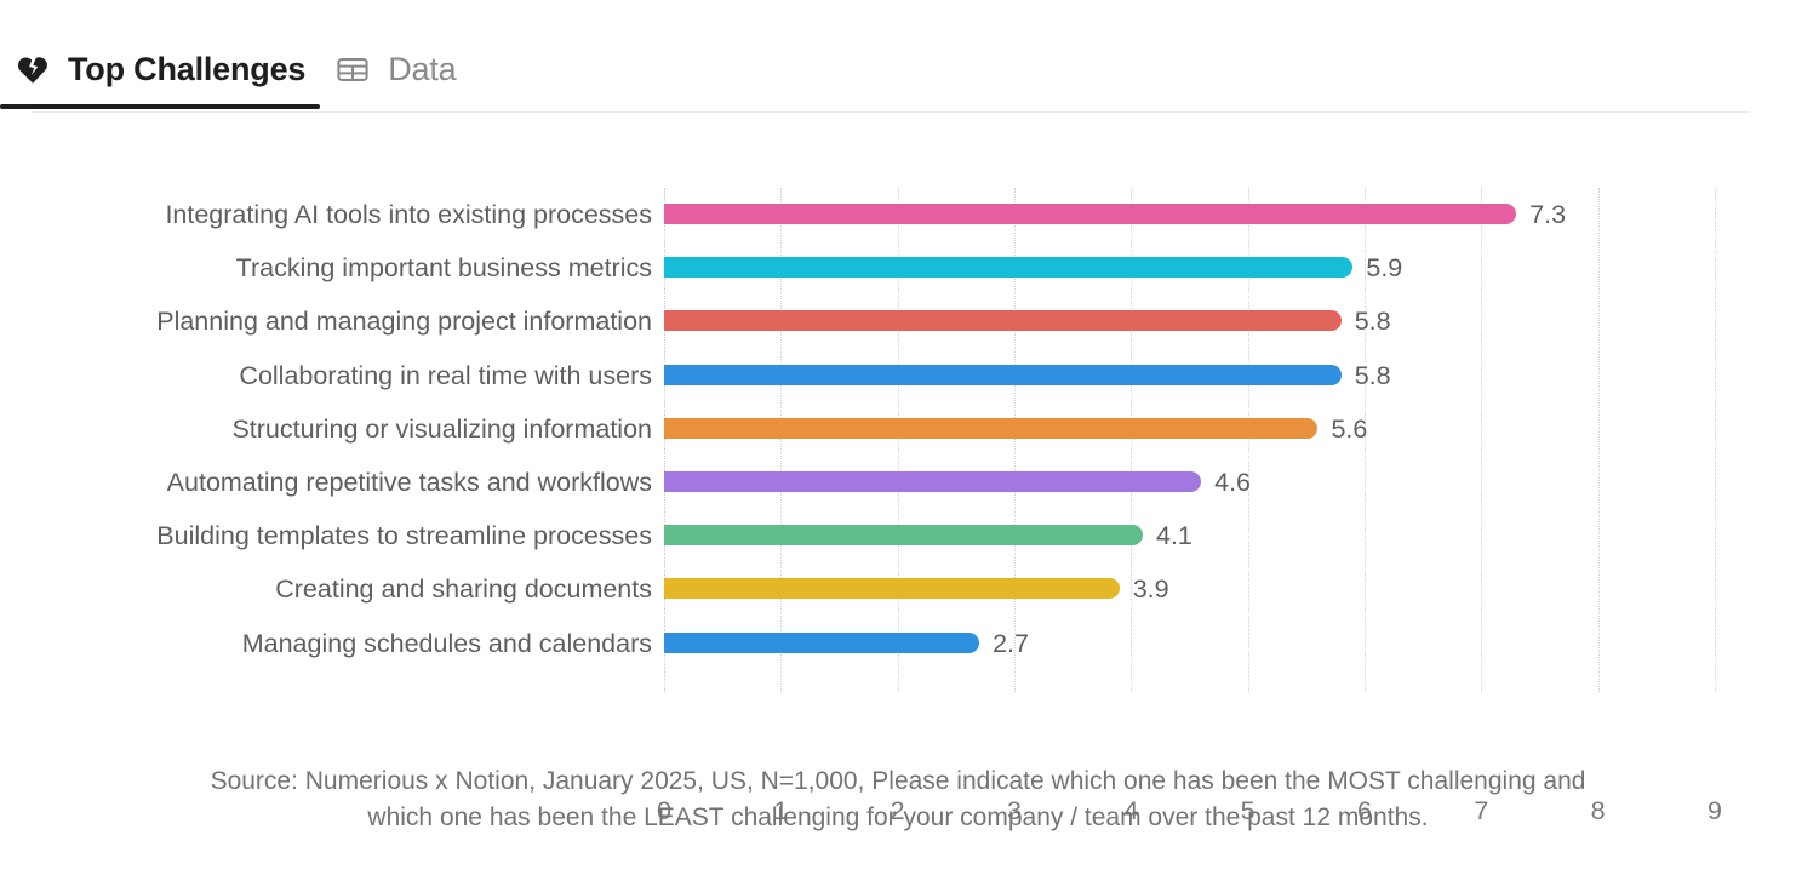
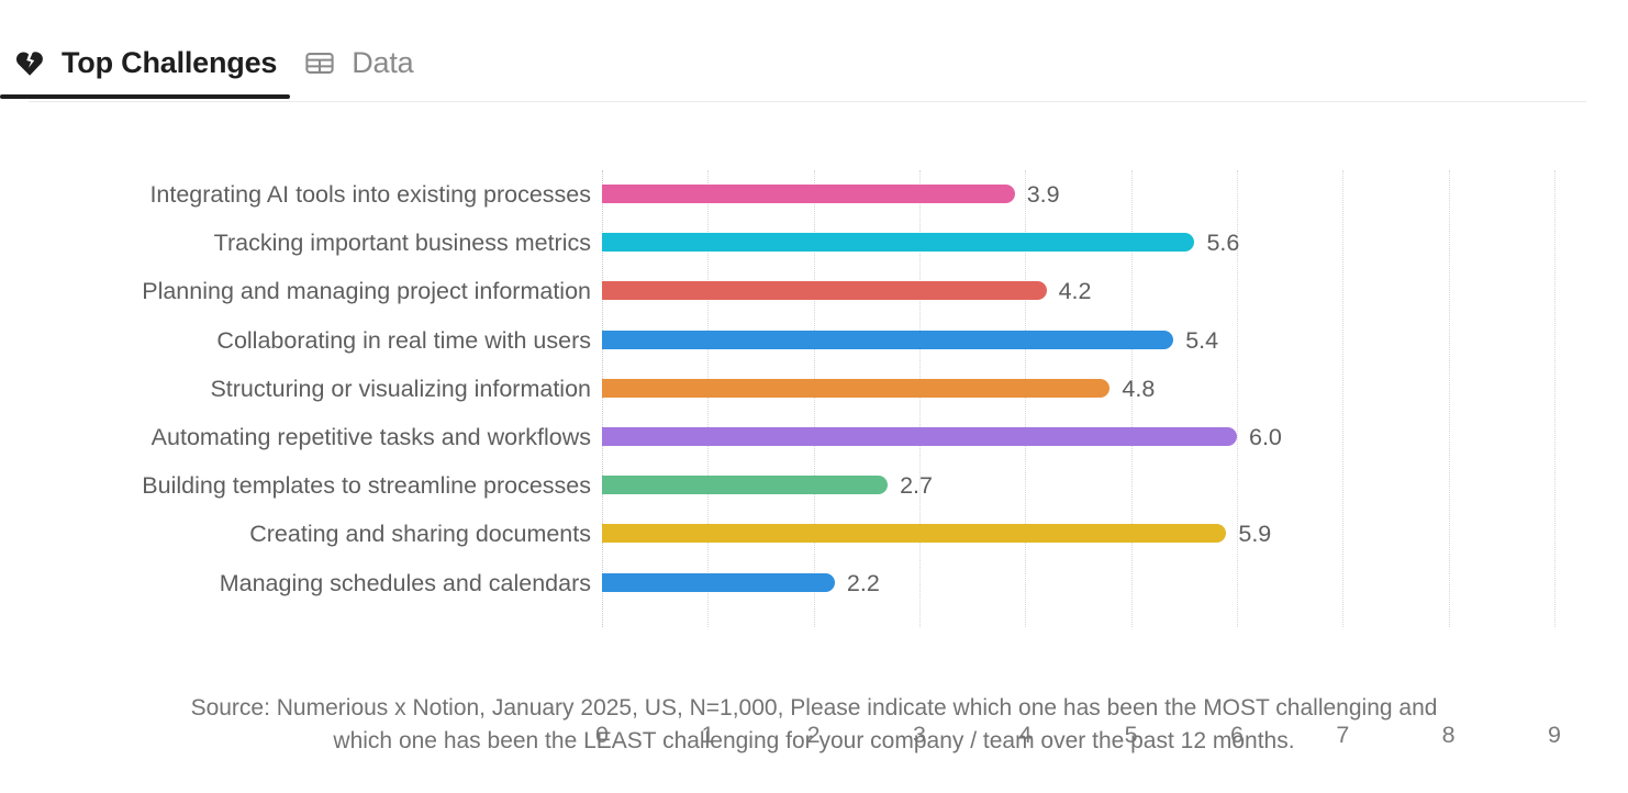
Integrating AI tools into existing processes: 7.3 -> 3.9
Tracking important business metrics: 5.9 -> 5.6
Planning and managing project information: 5.8 -> 4.2
Collaborating in real time with users: 5.8 -> 5.4
Structuring or visualizing information: 5.6 -> 4.8
Automating repetitive tasks and workflows: 4.6 -> 6.0
Building templates to streamline processes: 4.1 -> 2.7
Creating and sharing documents: 3.9 -> 5.9
Managing schedules and calendars: 2.7 -> 2.2
